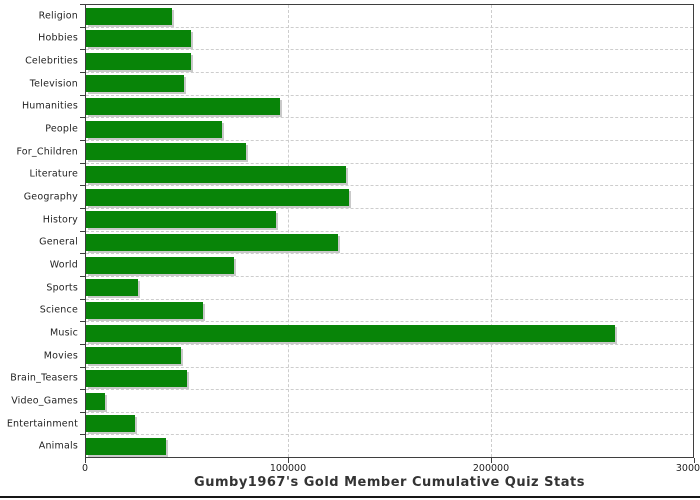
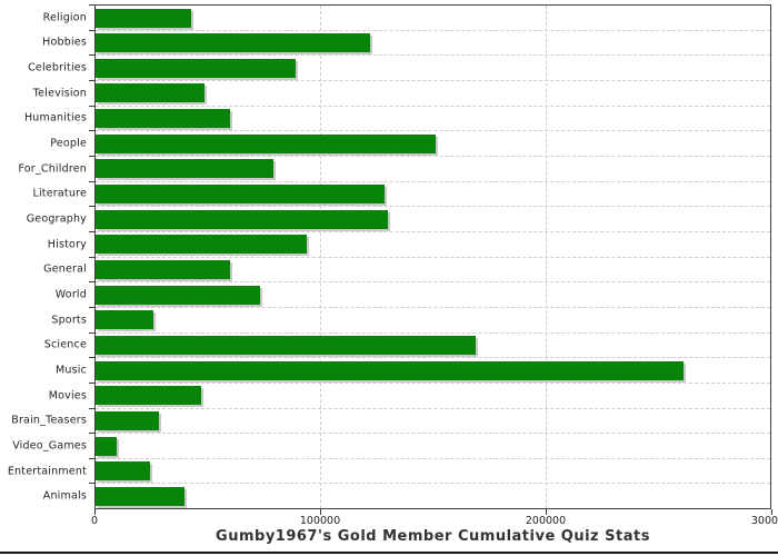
Hobbies: 52000 -> 122000
Celebrities: 52000 -> 89000
Humanities: 96000 -> 60000
People: 67000 -> 151000
General: 124000 -> 60000
Science: 58000 -> 169000
Brain_Teasers: 50000 -> 28000
